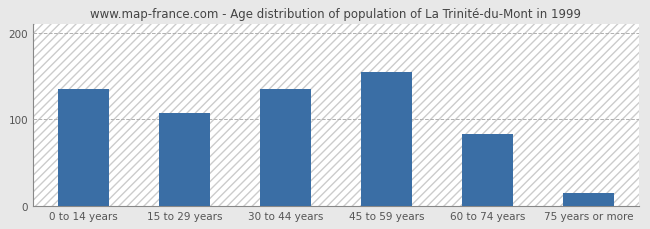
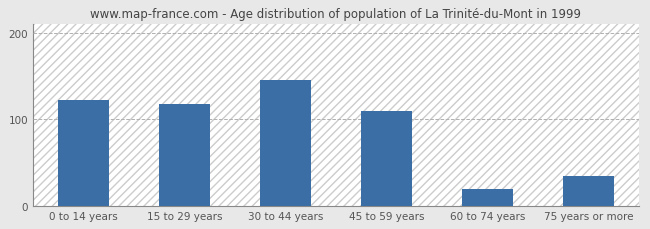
0 to 14 years: 135 -> 122
15 to 29 years: 107 -> 118
30 to 44 years: 135 -> 146
45 to 59 years: 155 -> 110
60 to 74 years: 83 -> 20
75 years or more: 15 -> 34
